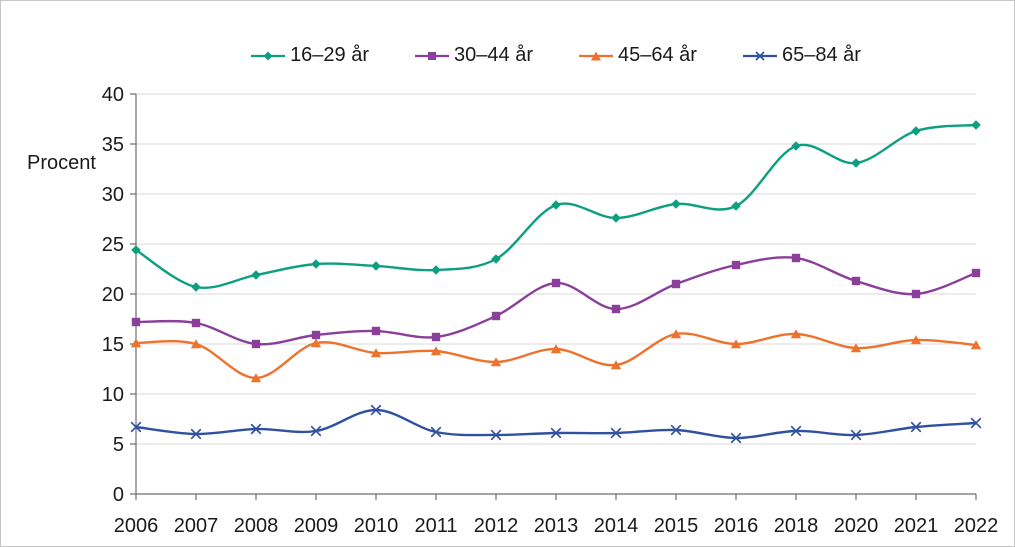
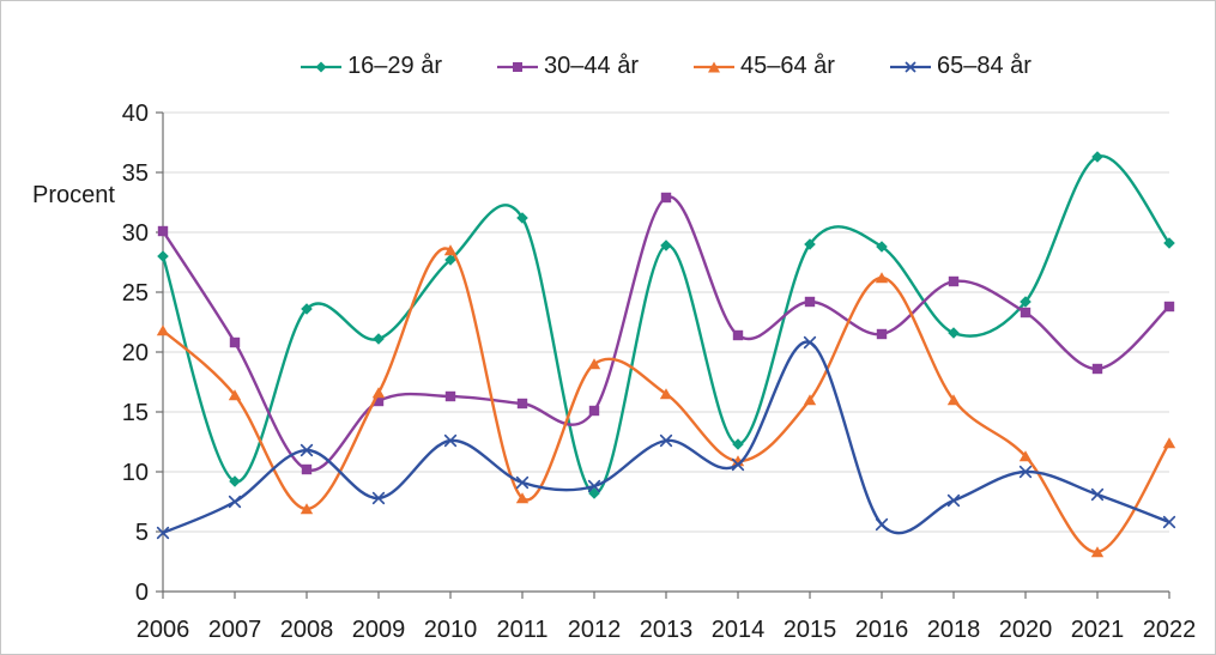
16–29 år/2006: 24.4 -> 28.0
30–44 år/2006: 17.2 -> 30.1
45–64 år/2006: 15.1 -> 21.8
65–84 år/2006: 6.7 -> 4.9
16–29 år/2007: 20.7 -> 9.2
30–44 år/2007: 17.1 -> 20.8
45–64 år/2007: 15.0 -> 16.4
65–84 år/2007: 6.0 -> 7.5
16–29 år/2008: 21.9 -> 23.6
30–44 år/2008: 15.0 -> 10.2
45–64 år/2008: 11.6 -> 6.9
65–84 år/2008: 6.5 -> 11.8
16–29 år/2009: 23.0 -> 21.1
45–64 år/2009: 15.1 -> 16.6
65–84 år/2009: 6.3 -> 7.8
16–29 år/2010: 22.8 -> 27.7
45–64 år/2010: 14.1 -> 28.5
65–84 år/2010: 8.4 -> 12.6
16–29 år/2011: 22.4 -> 31.2
45–64 år/2011: 14.3 -> 7.8
65–84 år/2011: 6.2 -> 9.1
16–29 år/2012: 23.5 -> 8.2
30–44 år/2012: 17.8 -> 15.1
45–64 år/2012: 13.2 -> 19.0
65–84 år/2012: 5.9 -> 8.8
30–44 år/2013: 21.1 -> 32.9
45–64 år/2013: 14.5 -> 16.5
65–84 år/2013: 6.1 -> 12.6
16–29 år/2014: 27.6 -> 12.3
30–44 år/2014: 18.5 -> 21.4
45–64 år/2014: 12.9 -> 10.9
65–84 år/2014: 6.1 -> 10.6
30–44 år/2015: 21.0 -> 24.2
65–84 år/2015: 6.4 -> 20.8
30–44 år/2016: 22.9 -> 21.5
45–64 år/2016: 15.0 -> 26.2
16–29 år/2018: 34.8 -> 21.6
30–44 år/2018: 23.6 -> 25.9
65–84 år/2018: 6.3 -> 7.6
16–29 år/2020: 33.1 -> 24.2
30–44 år/2020: 21.3 -> 23.3
45–64 år/2020: 14.6 -> 11.3
65–84 år/2020: 5.9 -> 10.0
30–44 år/2021: 20.0 -> 18.6
45–64 år/2021: 15.4 -> 3.3
65–84 år/2021: 6.7 -> 8.1
16–29 år/2022: 36.9 -> 29.1
30–44 år/2022: 22.1 -> 23.8
45–64 år/2022: 14.9 -> 12.4
65–84 år/2022: 7.1 -> 5.8
